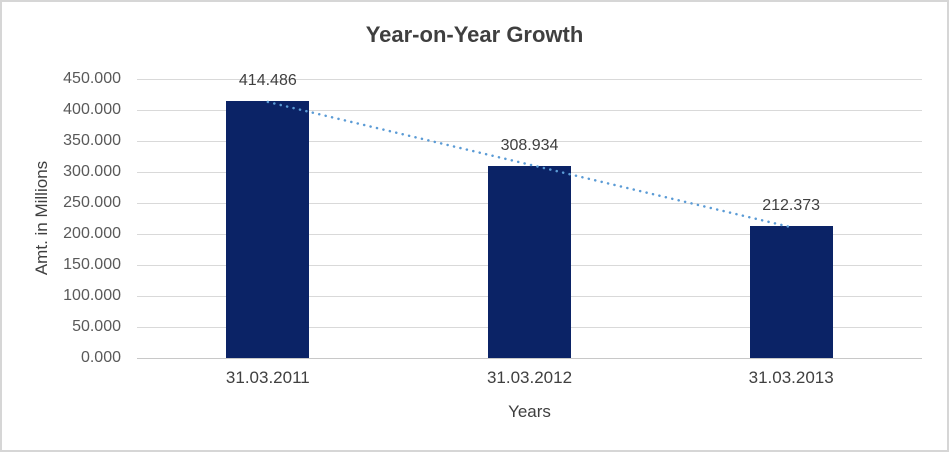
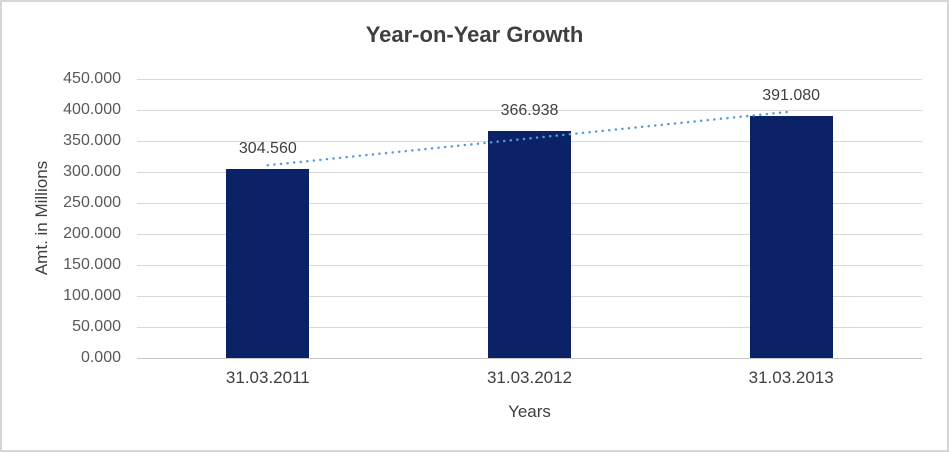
31.03.2011: 414.486 -> 304.560
31.03.2012: 308.934 -> 366.938
31.03.2013: 212.373 -> 391.080
